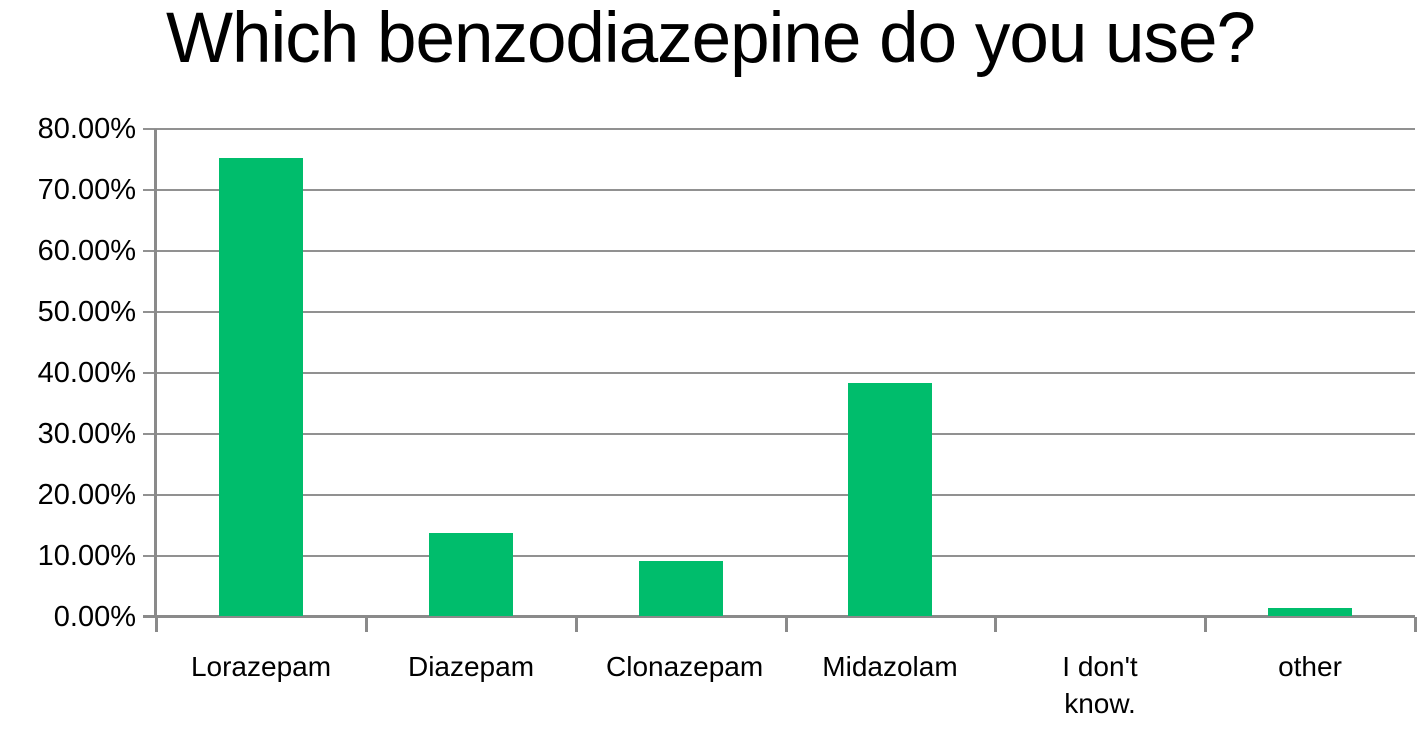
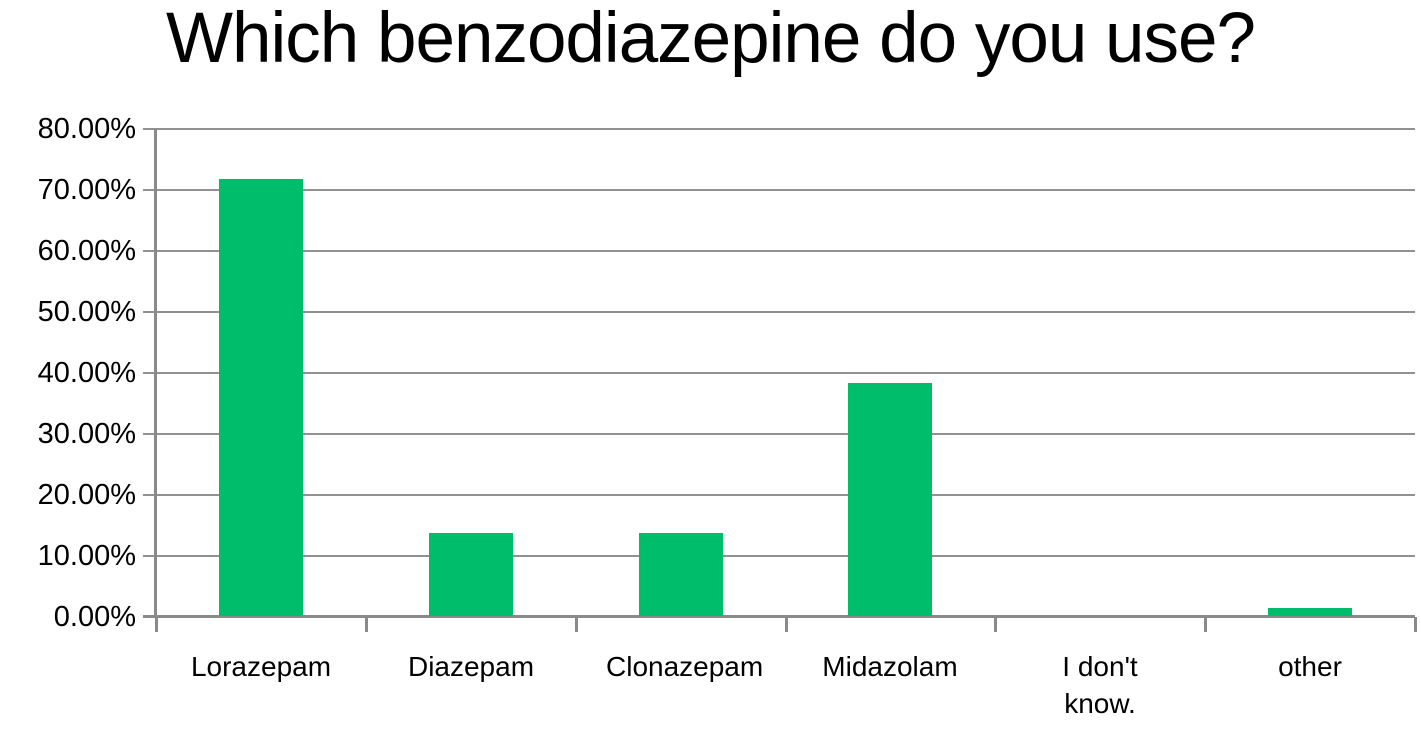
Lorazepam: 75% -> 72%
Clonazepam: 9% -> 14%
